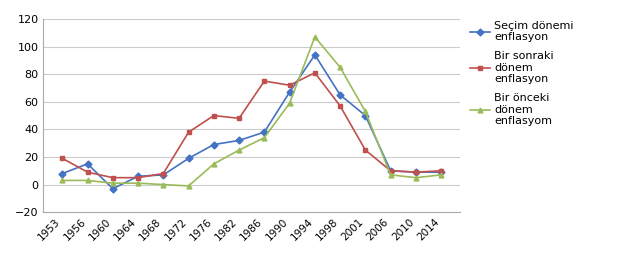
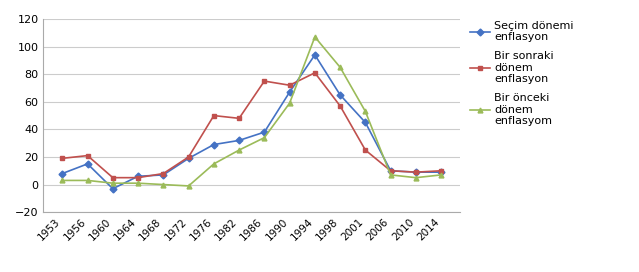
Bir sonraki dönem enflasyon/1956: 9 -> 21
Bir sonraki dönem enflasyon/1972: 38 -> 20
Seçim dönemi enflasyon/2001: 50 -> 45
